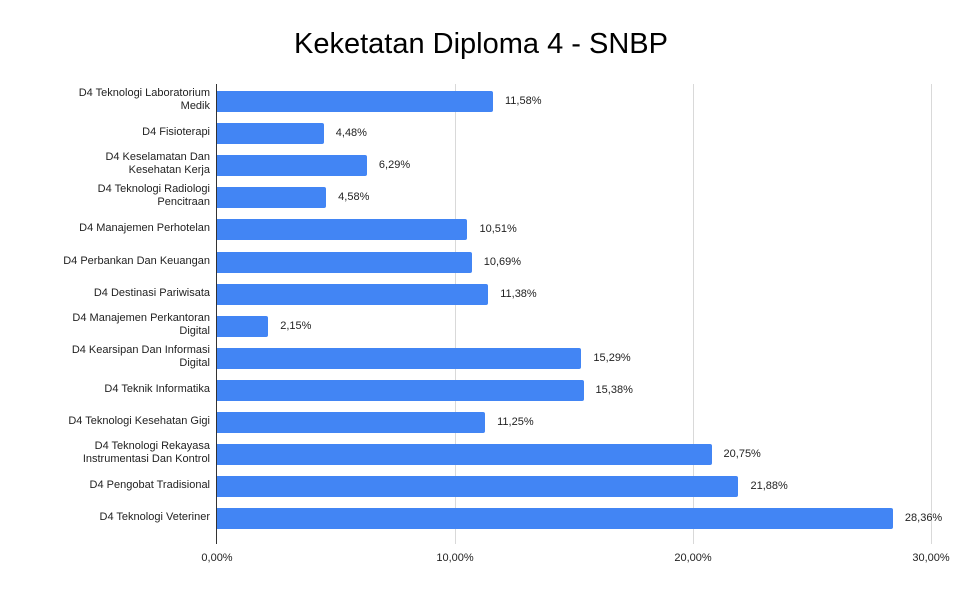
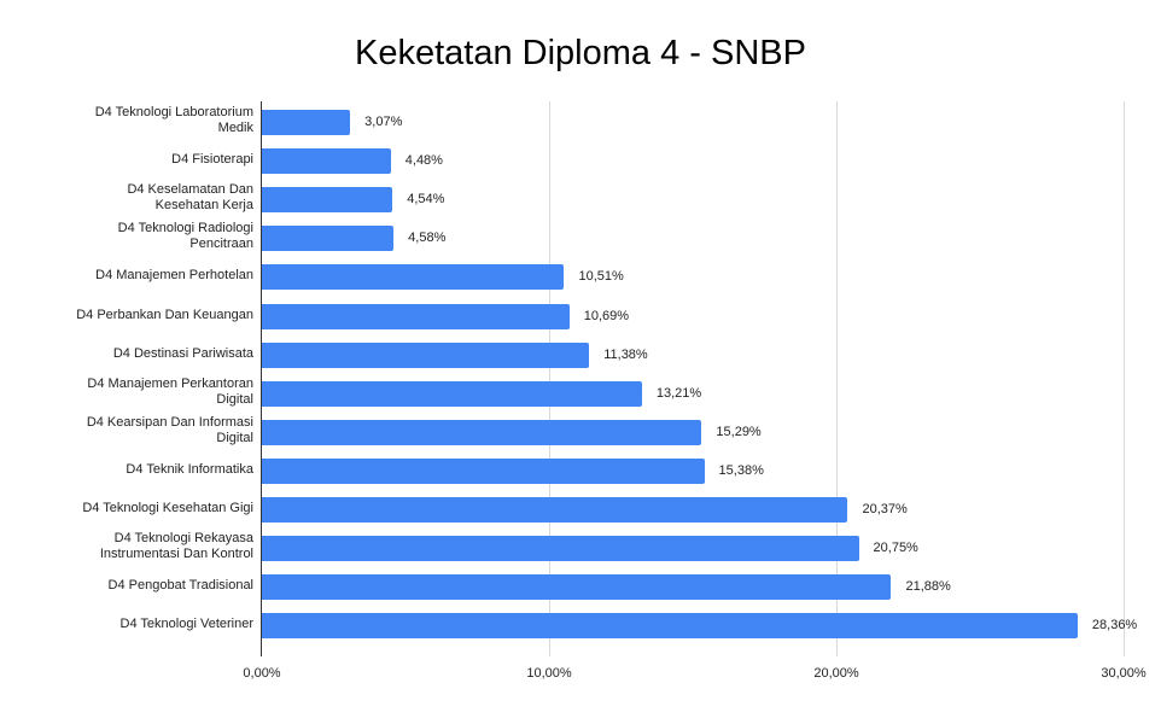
D4 Teknologi Laboratorium Medik: 11,58% -> 3,07%
D4 Keselamatan Dan Kesehatan Kerja: 6,29% -> 4,54%
D4 Manajemen Perkantoran Digital: 2,15% -> 13,21%
D4 Teknologi Kesehatan Gigi: 11,25% -> 20,37%
